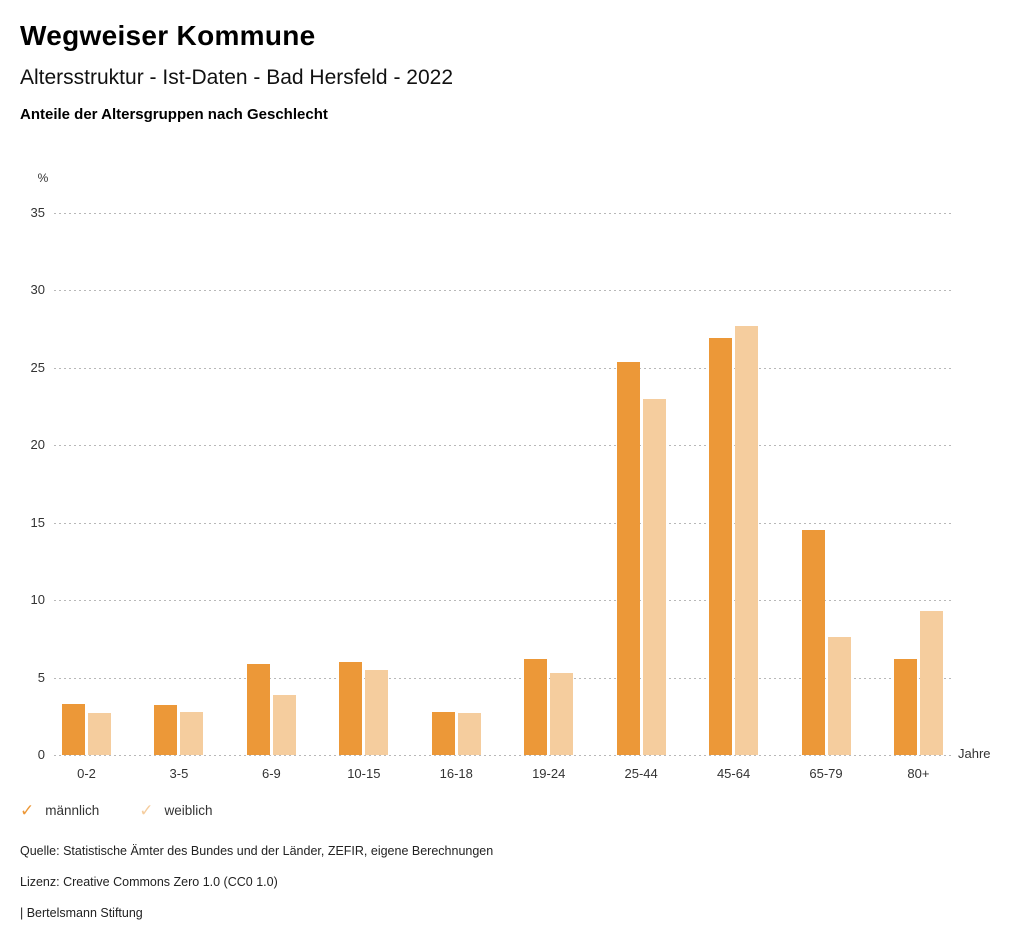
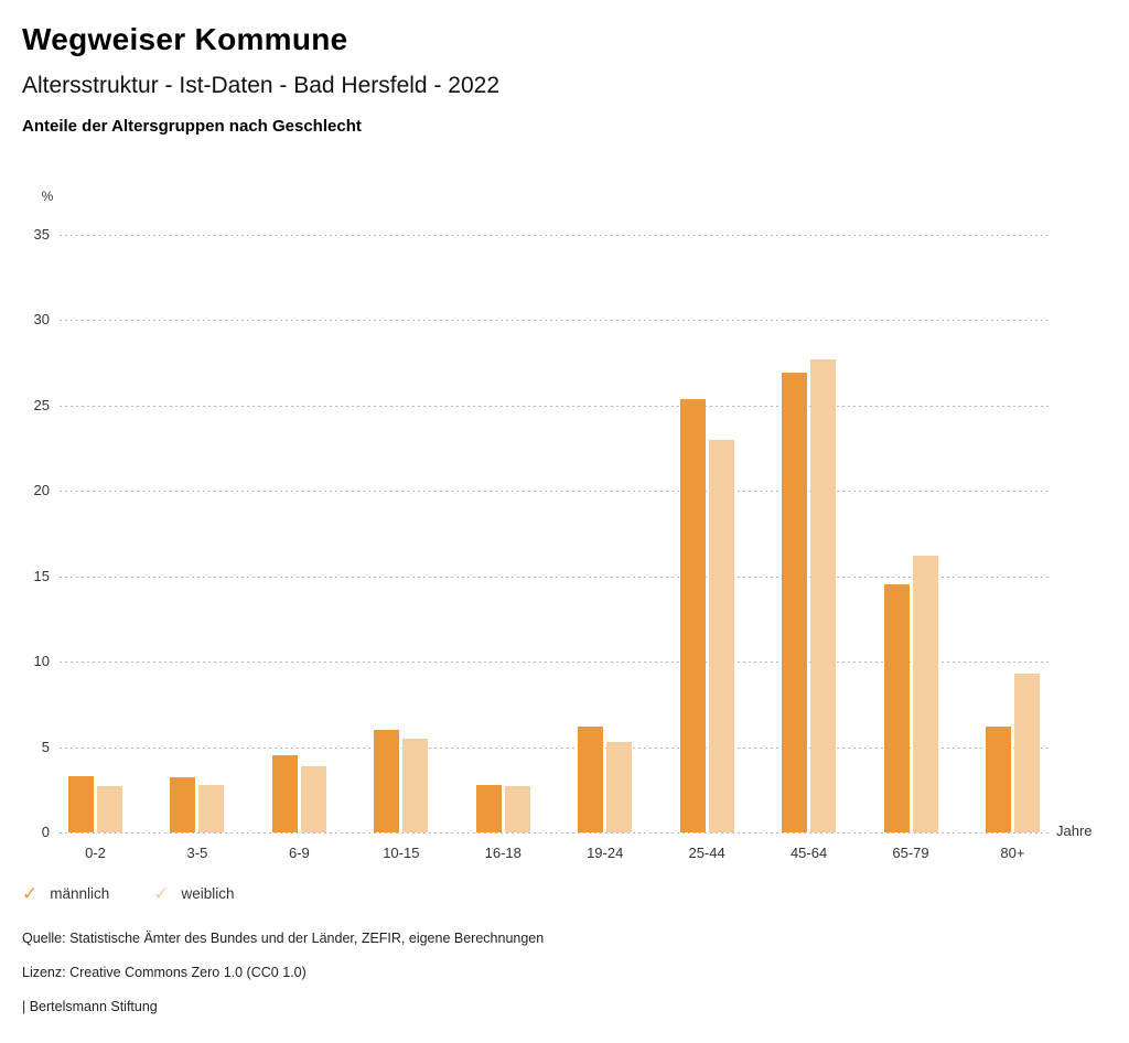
männlich/6-9: 5.9 -> 4.5
weiblich/65-79: 7.6 -> 16.2
